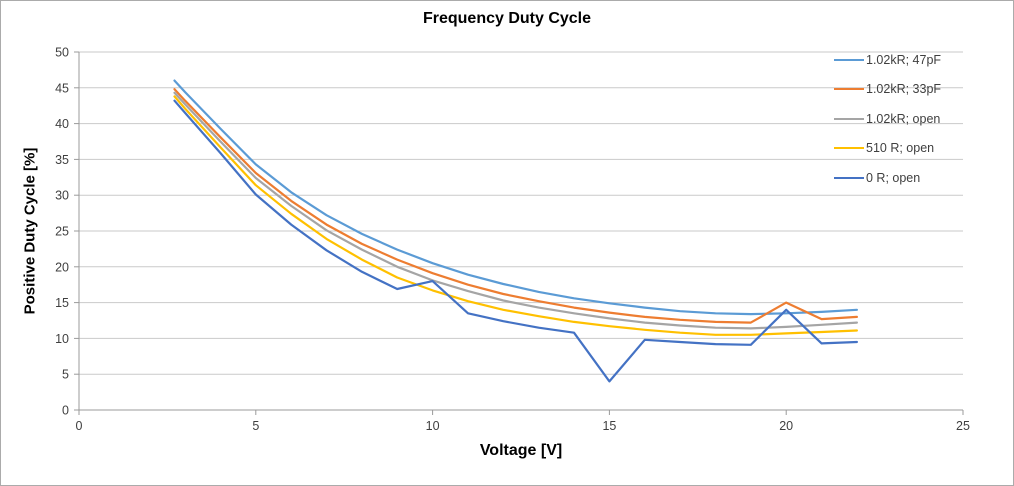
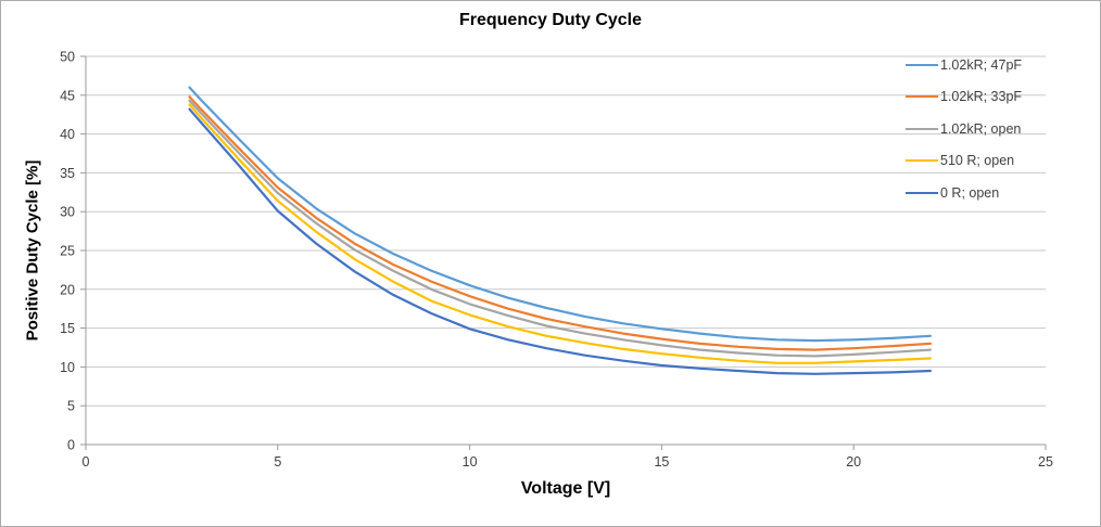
0 R; open/10: 18 -> 15
0 R; open/15: 4 -> 10
1.02kR; 33pF/20: 15 -> 12
0 R; open/20: 14 -> 9
